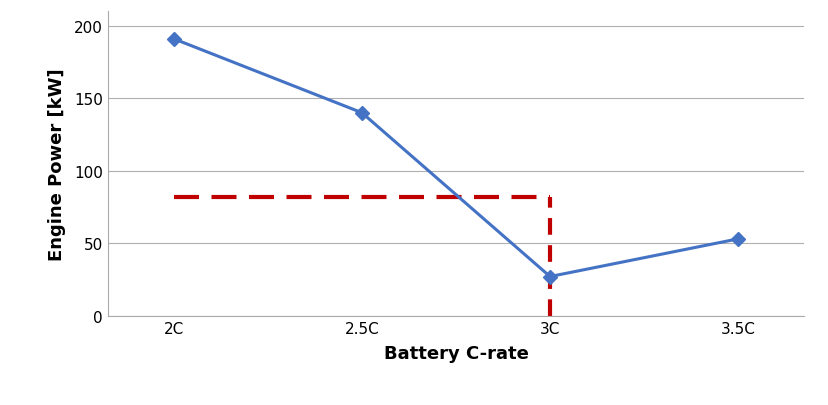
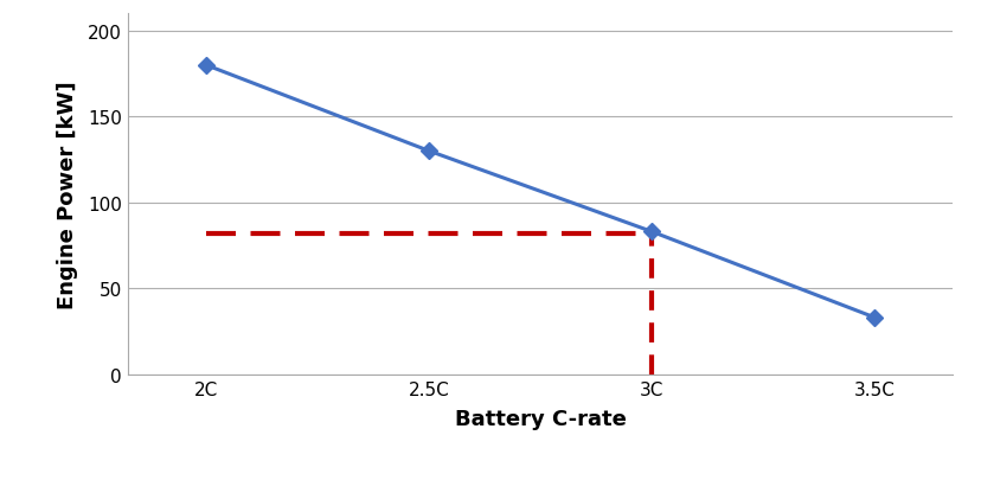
2C: 191 -> 180
2.5C: 140 -> 130
3C: 27 -> 83
3.5C: 53 -> 33
